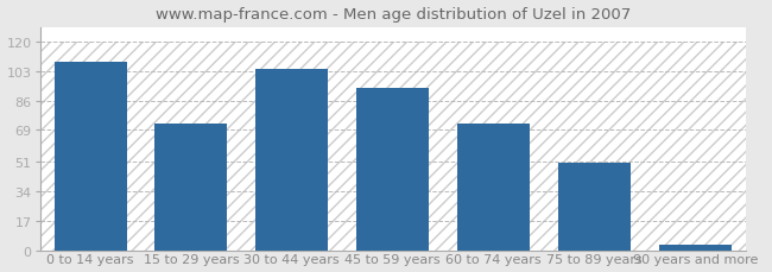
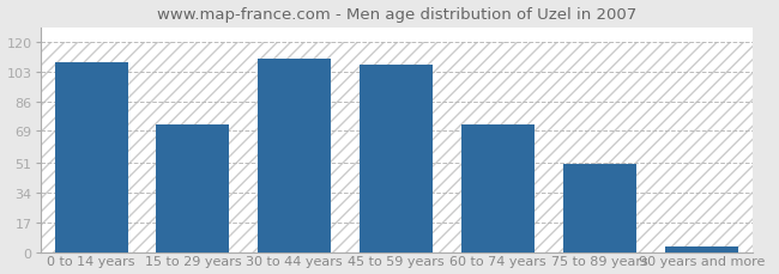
30 to 44 years: 104 -> 110
45 to 59 years: 93 -> 107
